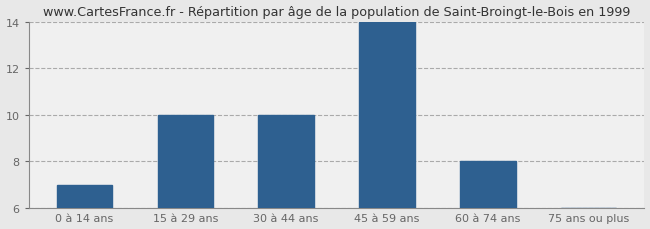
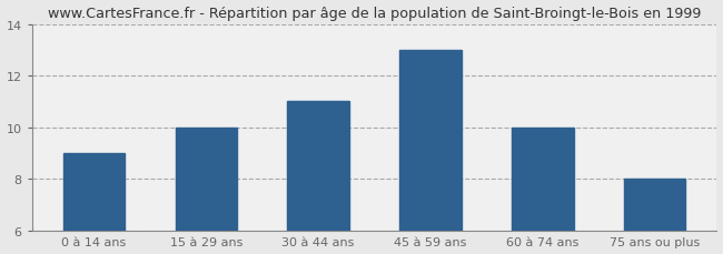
0 à 14 ans: 7 -> 9
30 à 44 ans: 10 -> 11
45 à 59 ans: 14 -> 13
60 à 74 ans: 8 -> 10
75 ans ou plus: 6 -> 8
